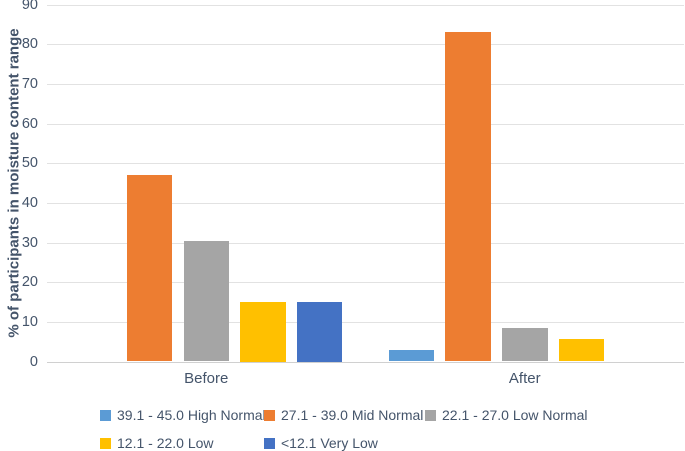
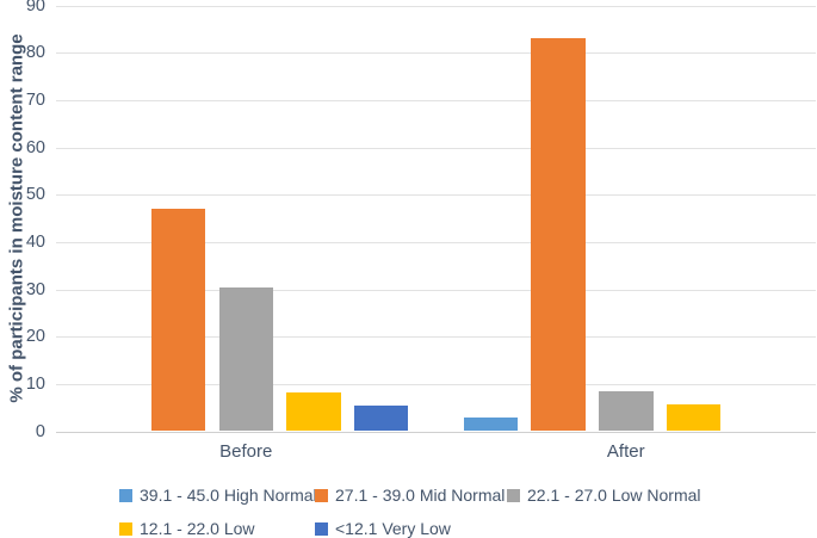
12.1 - 22.0 Low/Before: 15 -> 8
<12.1 Very Low/Before: 15 -> 6
